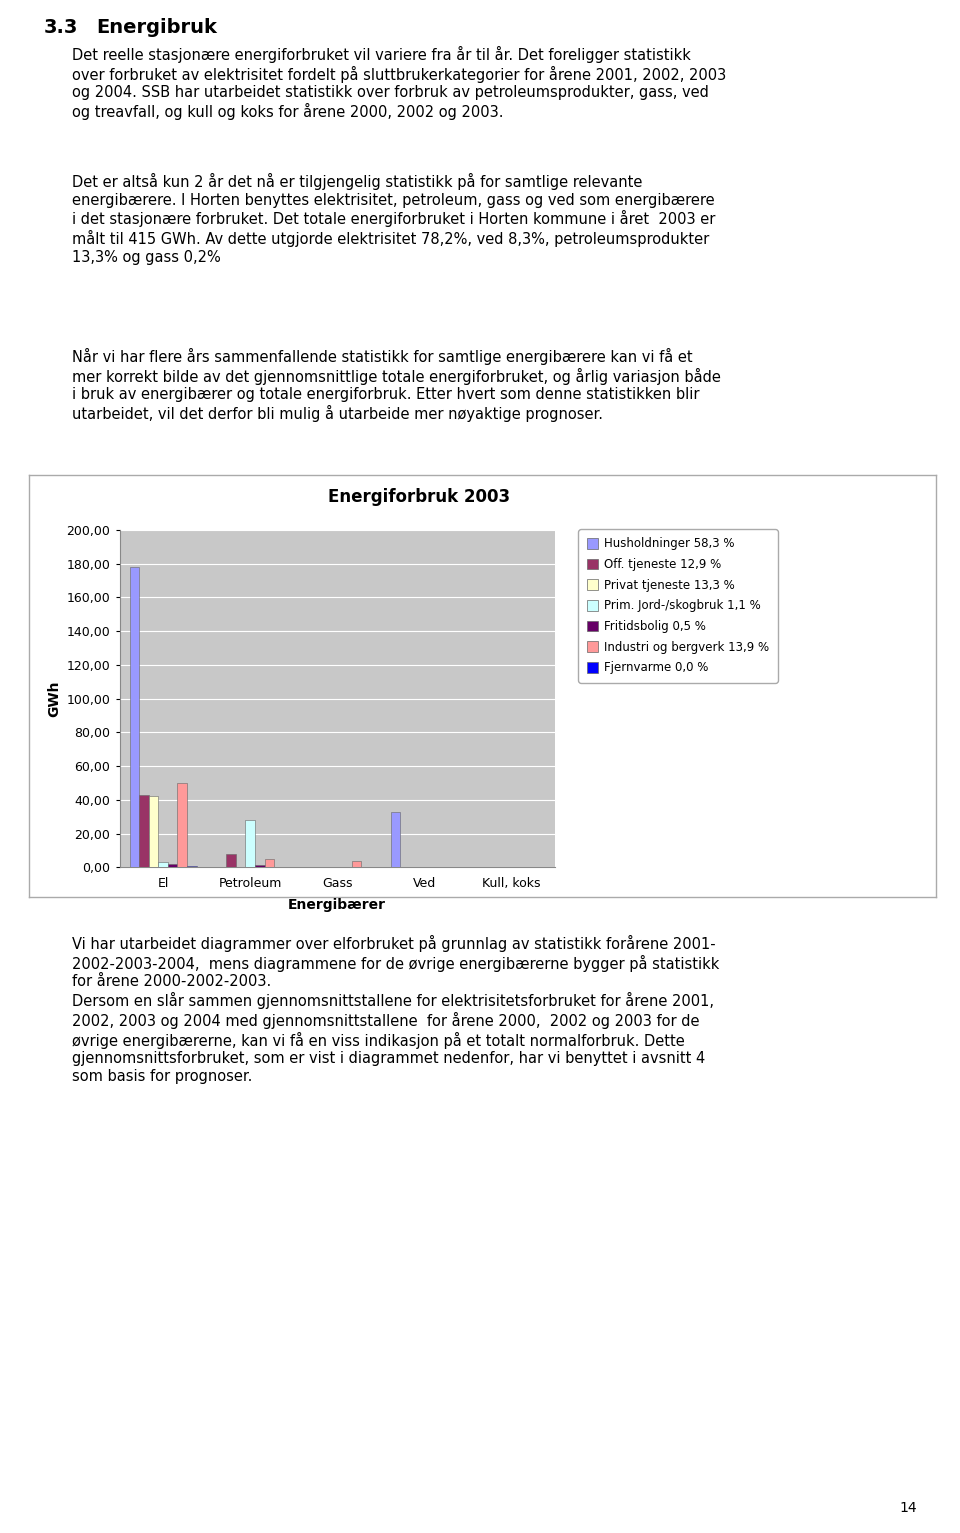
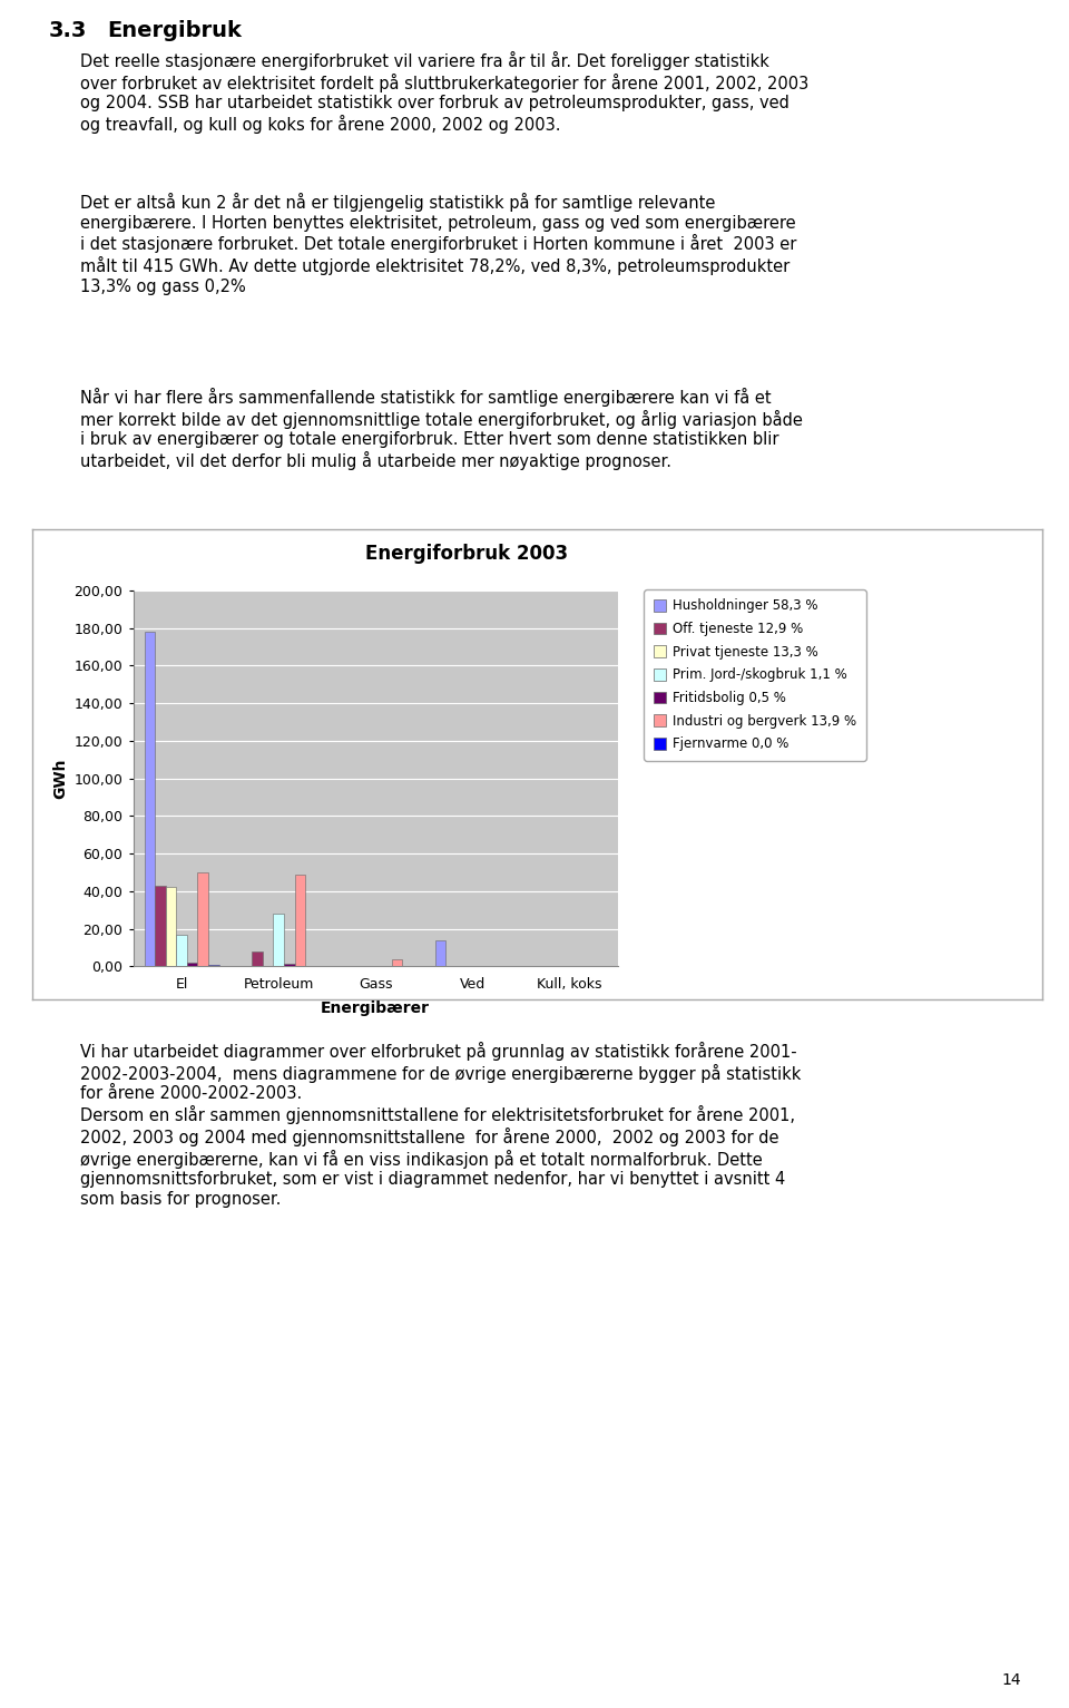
Prim. Jord-/skogbruk 1,1 %/El: 3 -> 17
Industri og bergverk 13,9 %/Petroleum: 5 -> 49
Husholdninger 58,3 %/Ved: 33 -> 14
